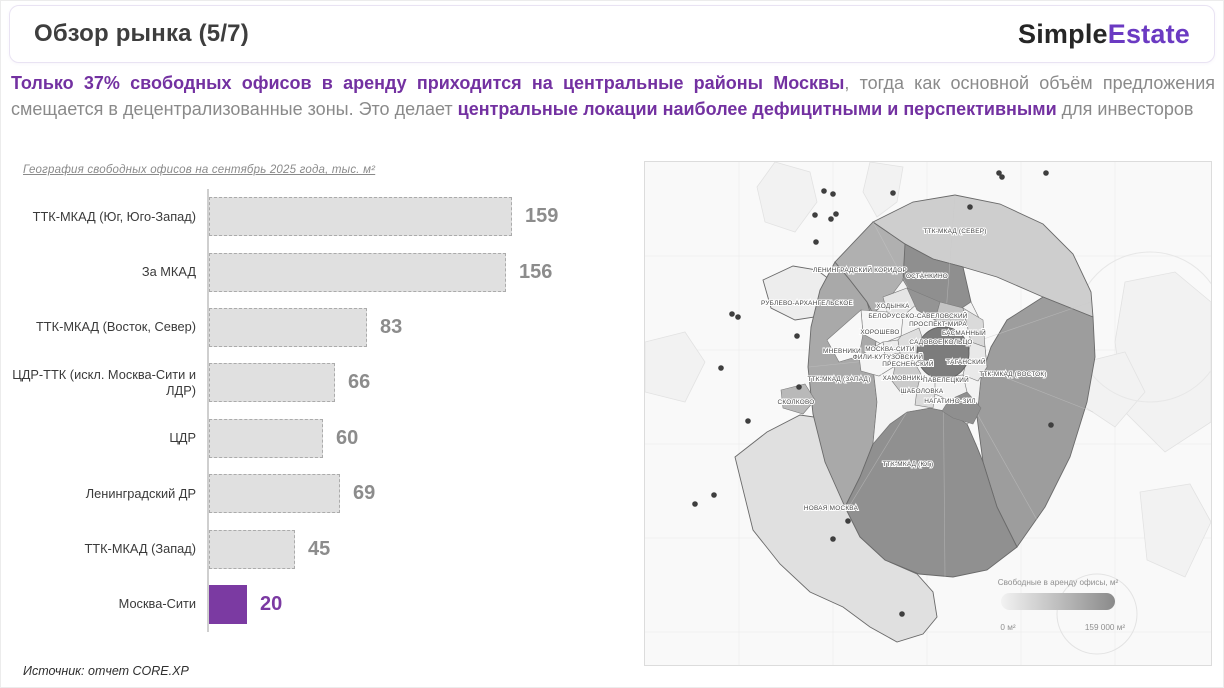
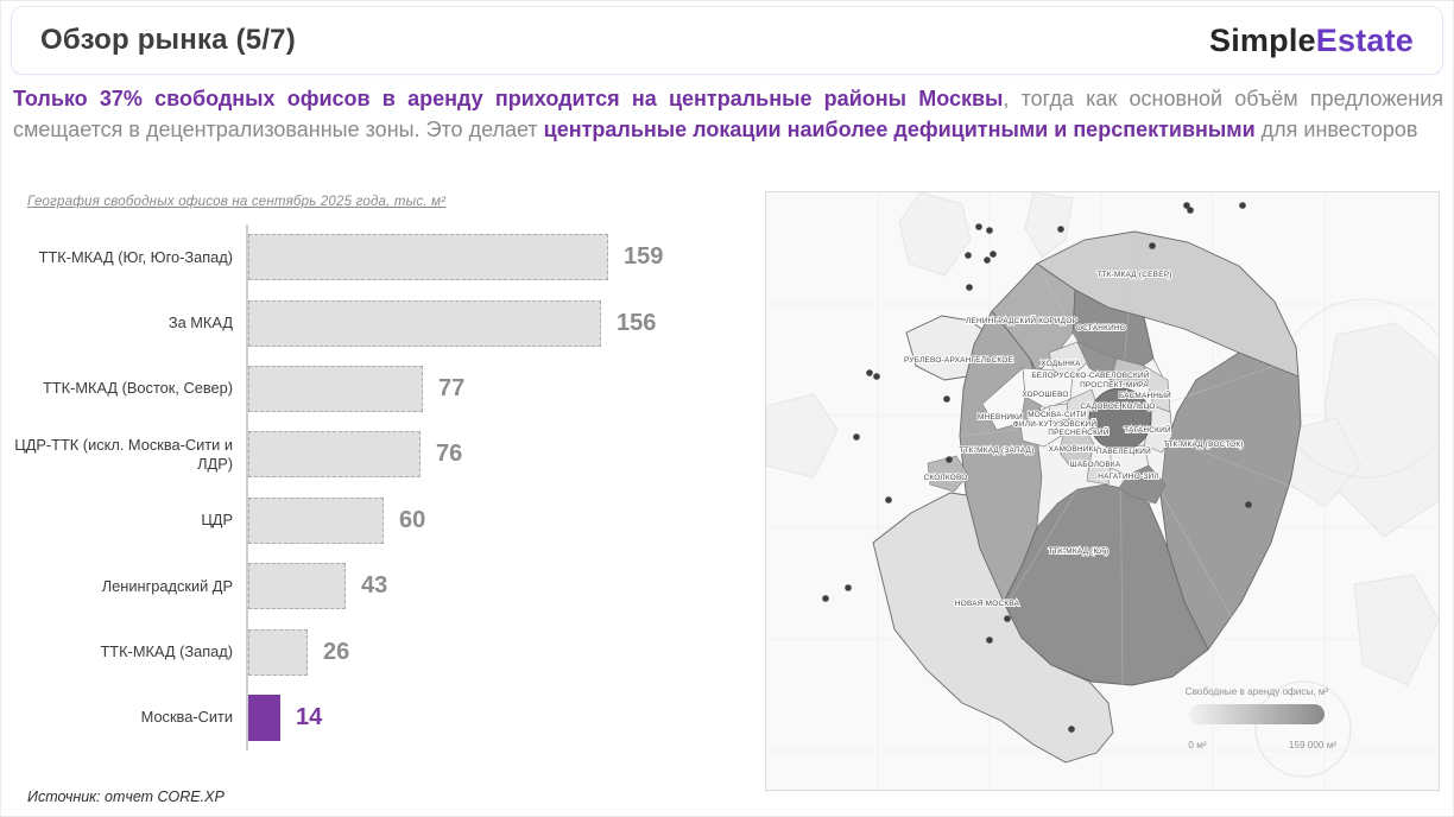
ТТК-МКАД (Восток, Север): 83 -> 77
ЦДР-ТТК (искл. Москва-Сити и ЛДР): 66 -> 76
Ленинградский ДР: 69 -> 43
ТТК-МКАД (Запад): 45 -> 26
Москва-Сити: 20 -> 14
